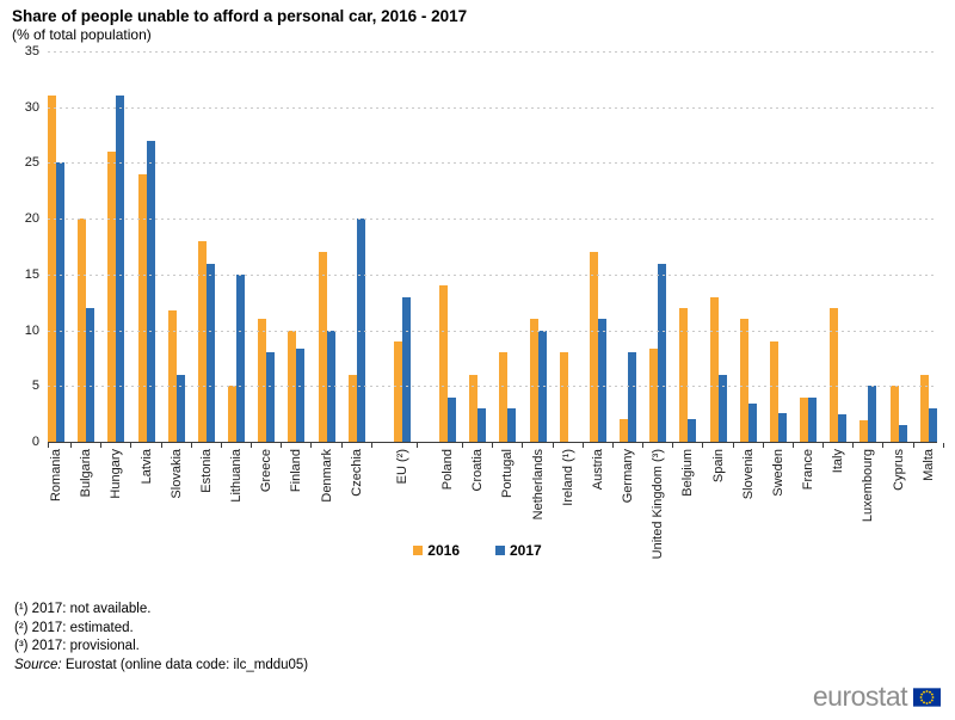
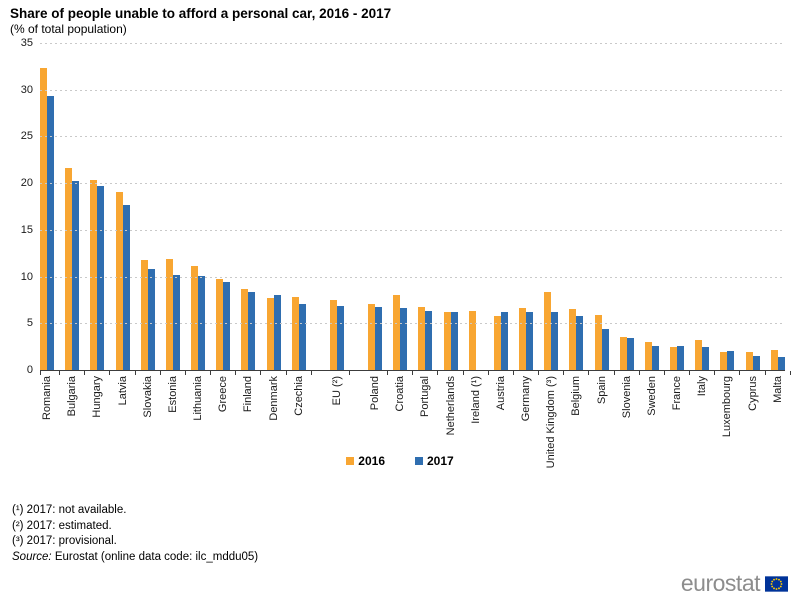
2016/Romania: 31 -> 32
2017/Romania: 25 -> 29
2016/Bulgaria: 20 -> 22
2017/Bulgaria: 12 -> 20
2016/Hungary: 26 -> 20
2017/Hungary: 31 -> 20
2016/Latvia: 24 -> 19
2017/Latvia: 27 -> 18
2017/Slovakia: 6 -> 11
2016/Estonia: 18 -> 12
2017/Estonia: 16 -> 10
2016/Lithuania: 5 -> 11
2017/Lithuania: 15 -> 10
2016/Greece: 11 -> 10
2017/Greece: 8 -> 9
2016/Finland: 10 -> 9
2016/Denmark: 17 -> 8
2017/Denmark: 10 -> 8
2016/Czechia: 6 -> 8
2017/Czechia: 20 -> 7
2016/EU (²): 9 -> 8
2017/EU (²): 13 -> 7
2016/Poland: 14 -> 7
2017/Poland: 4 -> 7
2016/Croatia: 6 -> 8
2017/Croatia: 3 -> 7
2016/Portugal: 8 -> 7
2017/Portugal: 3 -> 6
2016/Netherlands: 11 -> 6
2017/Netherlands: 10 -> 6
2016/Ireland (¹): 8 -> 6
2016/Austria: 17 -> 6
2017/Austria: 11 -> 6
2016/Germany: 2 -> 7
2017/Germany: 8 -> 6
2017/United Kingdom (³): 16 -> 6
2016/Belgium: 12 -> 6
2017/Belgium: 2 -> 6
2016/Spain: 13 -> 6
2017/Spain: 6 -> 4
2016/Slovenia: 11 -> 4
2016/Sweden: 9 -> 3
2016/France: 4 -> 2
2017/France: 4 -> 3
2016/Italy: 12 -> 3
2017/Luxembourg: 5 -> 2
2016/Cyprus: 5 -> 2
2016/Malta: 6 -> 2
2017/Malta: 3 -> 1
